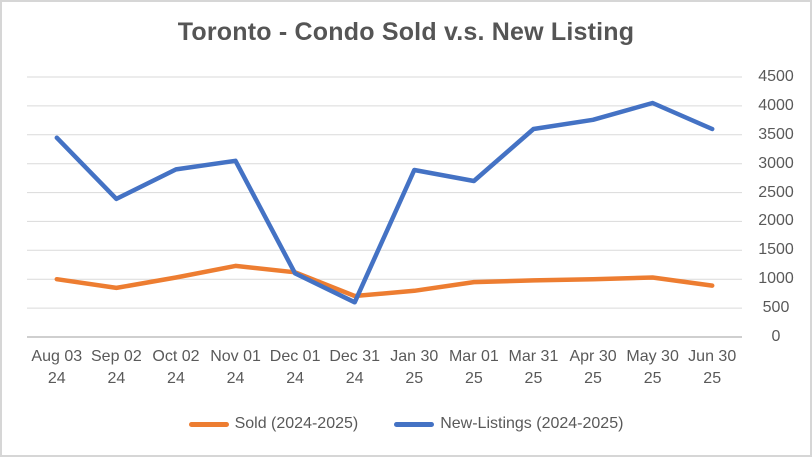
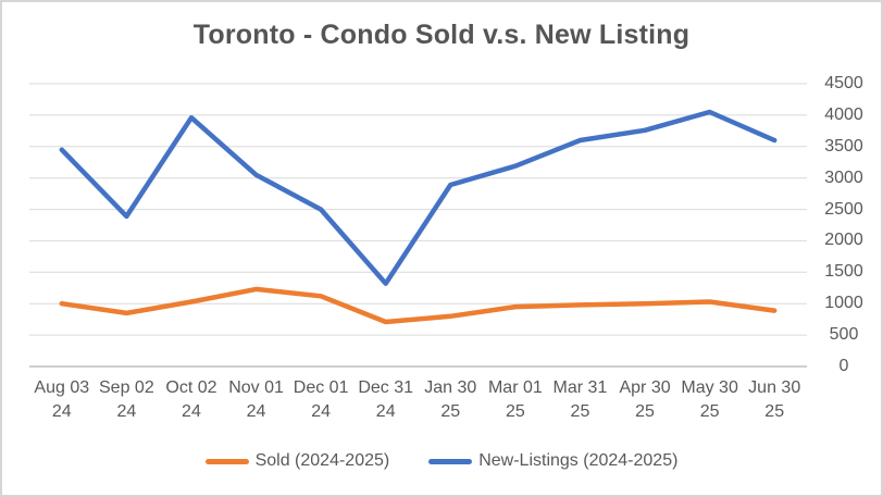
New-Listings (2024-2025)/Oct 02 24: 2900 -> 4000
New-Listings (2024-2025)/Dec 01 24: 1100 -> 2500
New-Listings (2024-2025)/Dec 31 24: 600 -> 1300
New-Listings (2024-2025)/Mar 01 25: 2700 -> 3200
